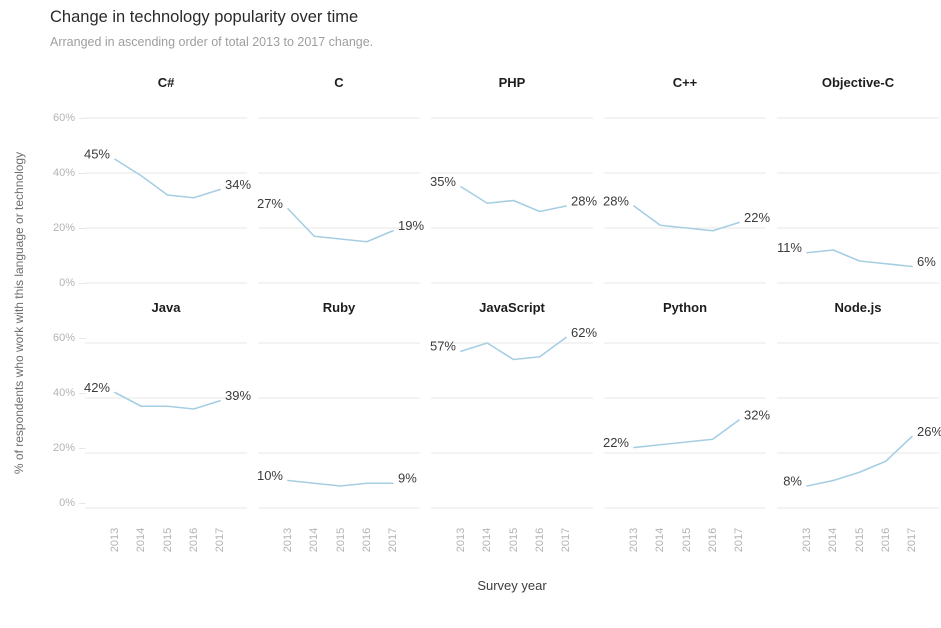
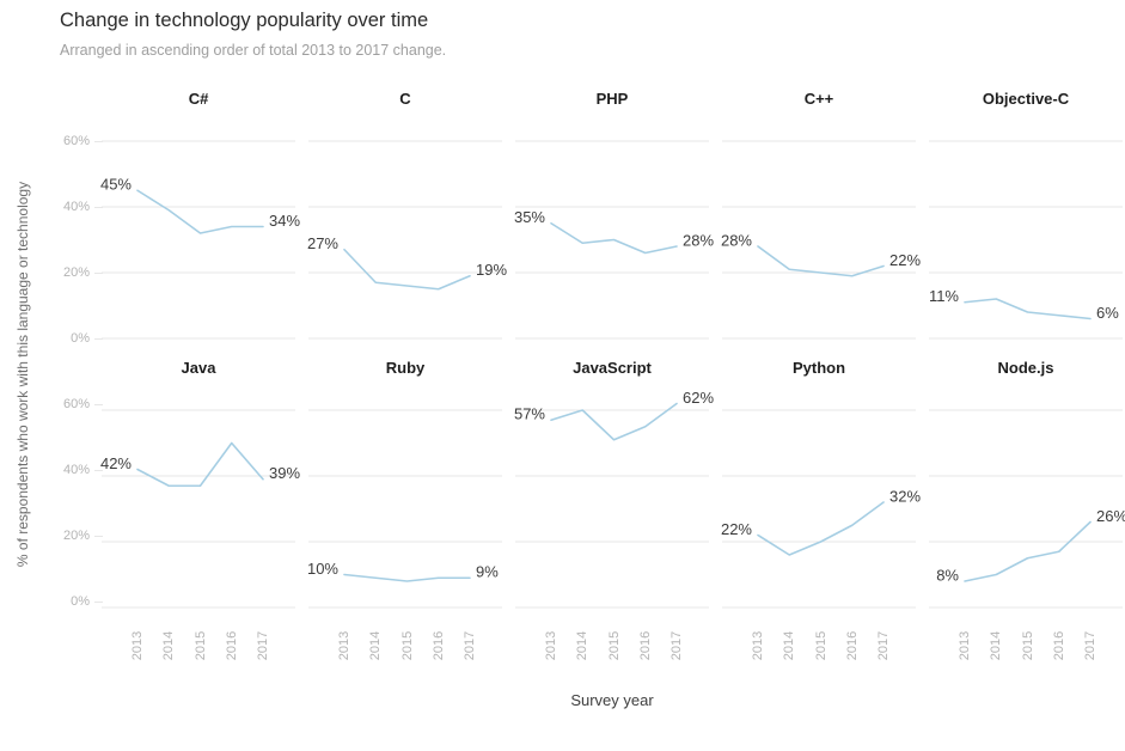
Python/2014: 23% -> 16%
JavaScript/2015: 54% -> 51%
Python/2015: 24% -> 20%
Node.js/2015: 13% -> 15%
C#/2016: 31% -> 34%
Java/2016: 36% -> 50%
